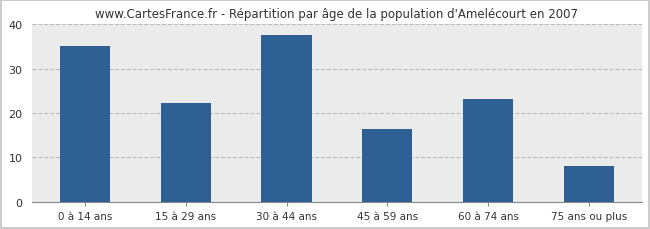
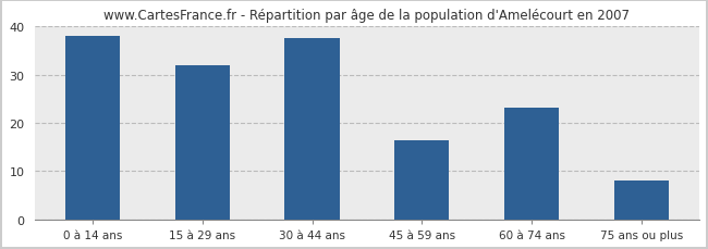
0 à 14 ans: 35.2 -> 38.0
15 à 29 ans: 22.2 -> 32.0
